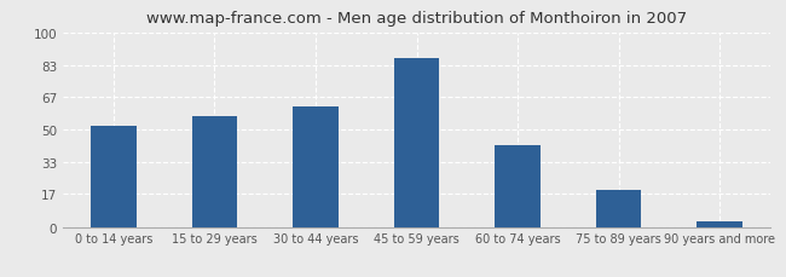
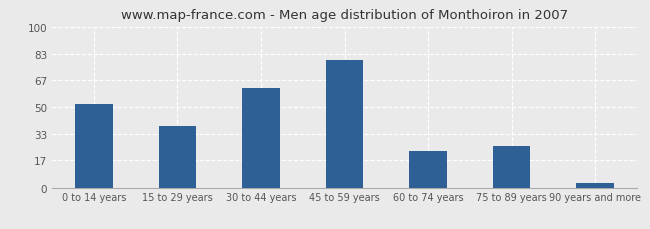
15 to 29 years: 57 -> 38
45 to 59 years: 87 -> 79
60 to 74 years: 42 -> 23
75 to 89 years: 19 -> 26
